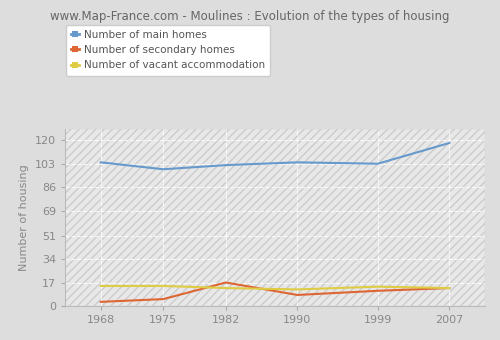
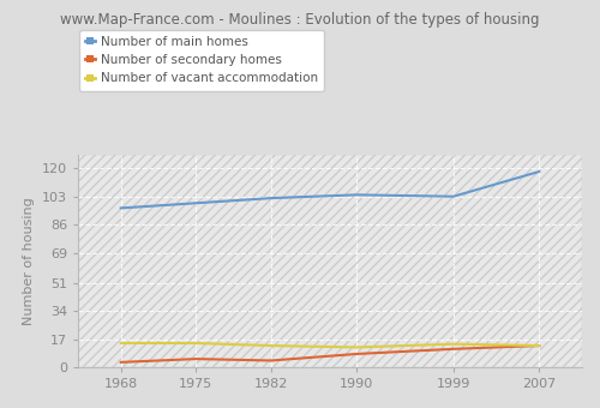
Number of main homes/1968: 104 -> 96
Number of secondary homes/1982: 17 -> 4
